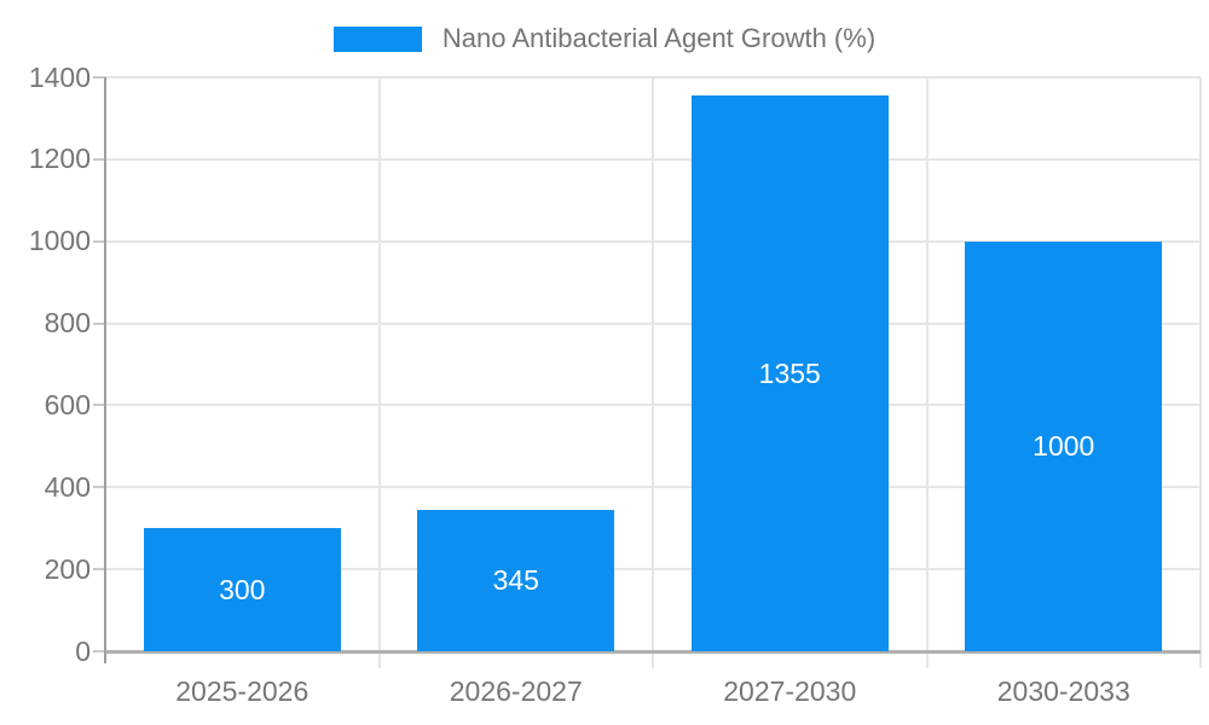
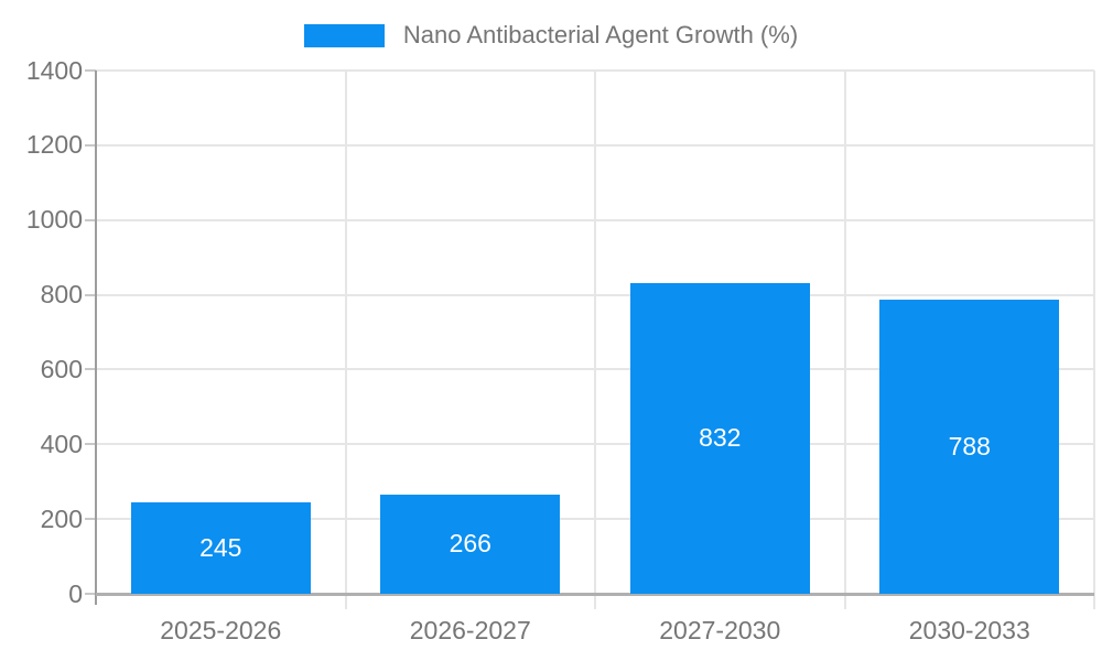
2025-2026: 300 -> 245
2026-2027: 345 -> 266
2027-2030: 1355 -> 832
2030-2033: 1000 -> 788
